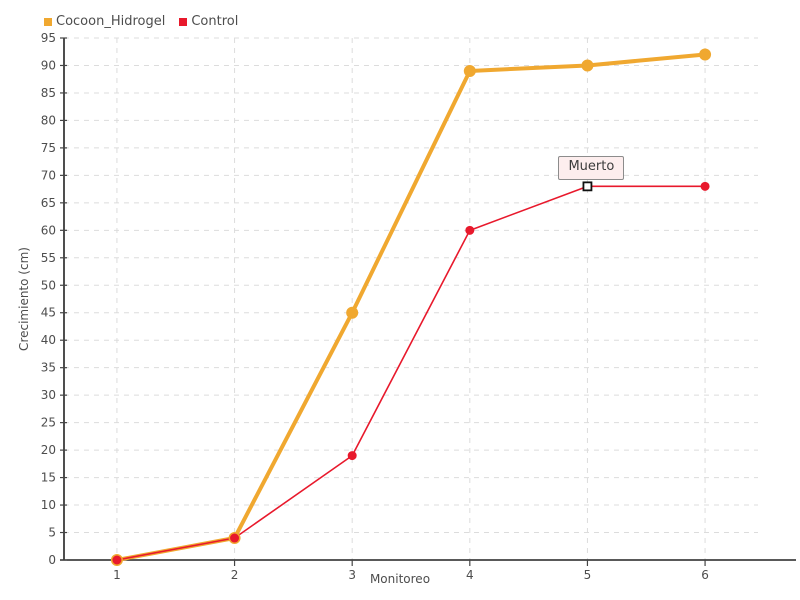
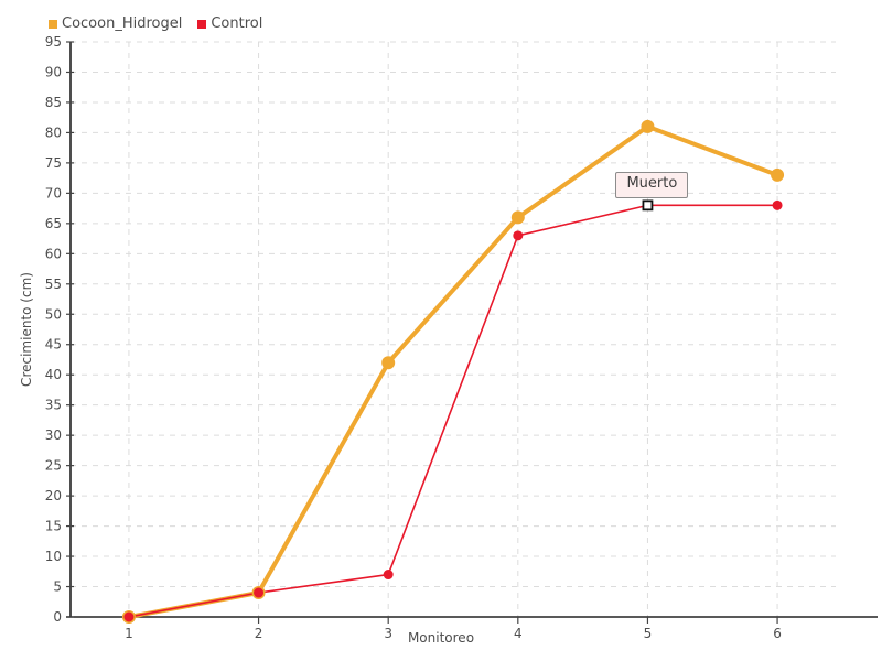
Cocoon_Hidrogel/3: 45 -> 42
Control/3: 19 -> 7
Cocoon_Hidrogel/4: 89 -> 66
Control/4: 60 -> 63
Cocoon_Hidrogel/5: 90 -> 81
Cocoon_Hidrogel/6: 92 -> 73
